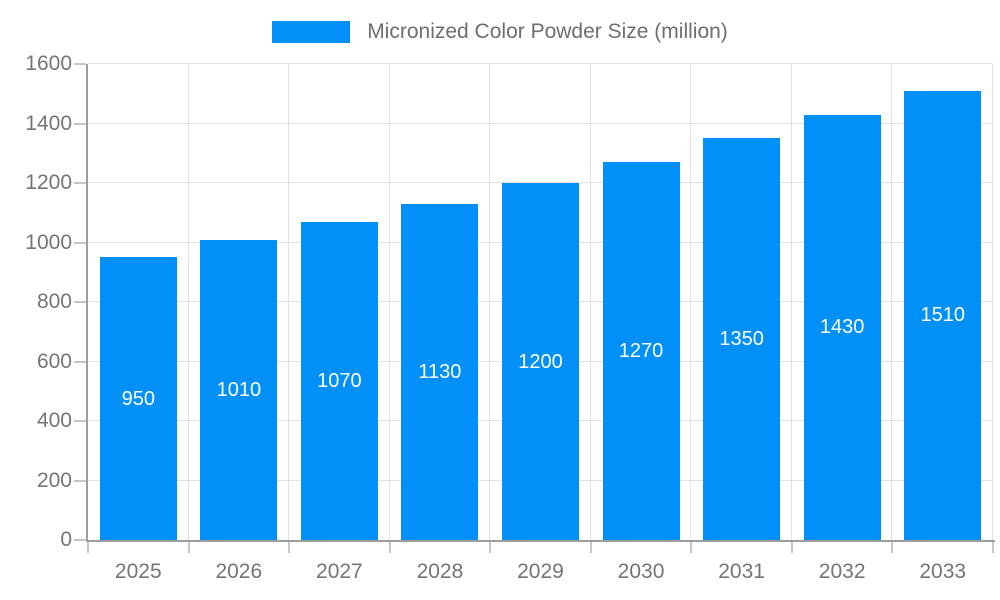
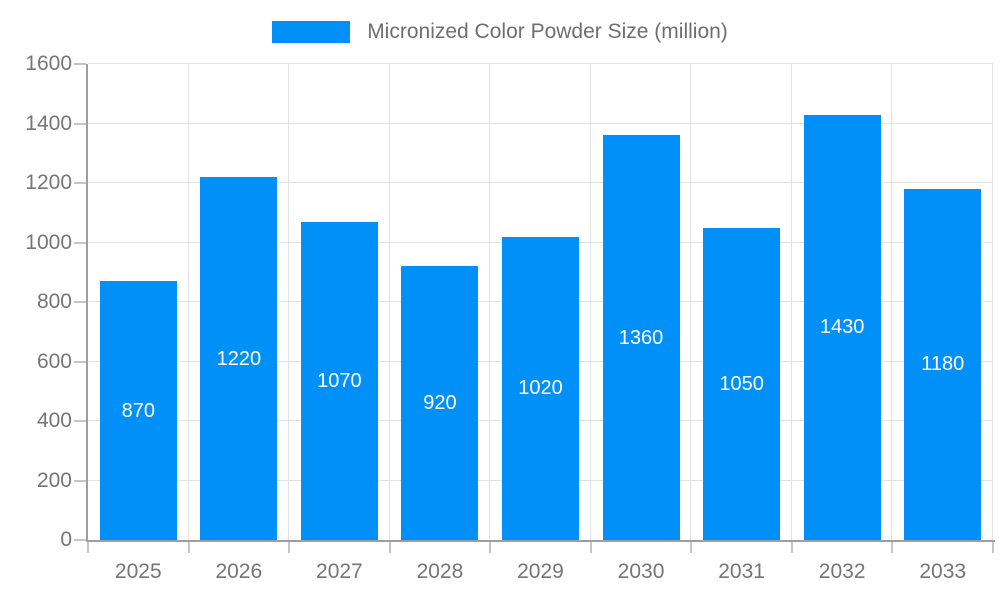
2025: 950 -> 870
2026: 1010 -> 1220
2028: 1130 -> 920
2029: 1200 -> 1020
2030: 1270 -> 1360
2031: 1350 -> 1050
2033: 1510 -> 1180
